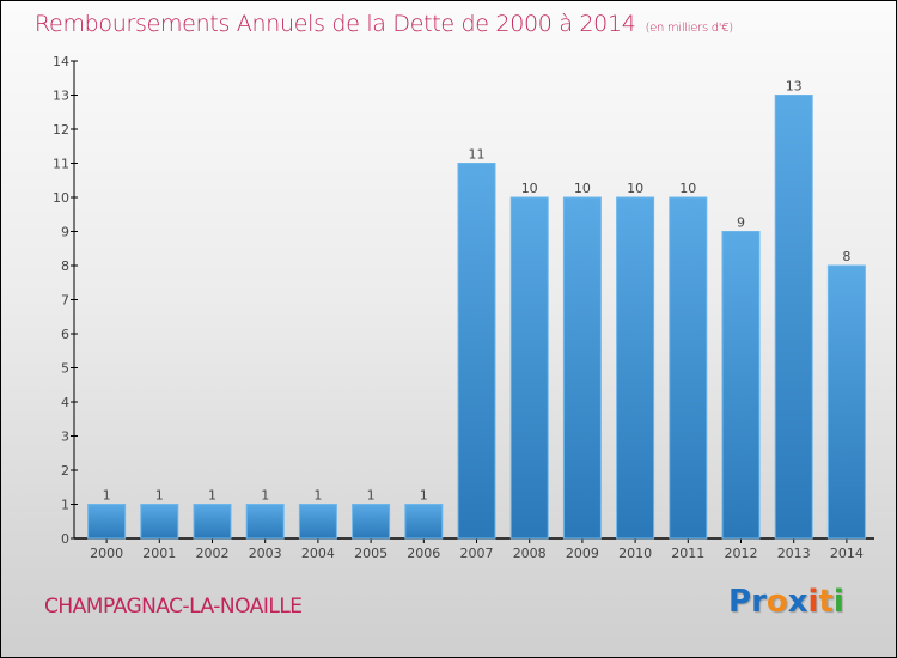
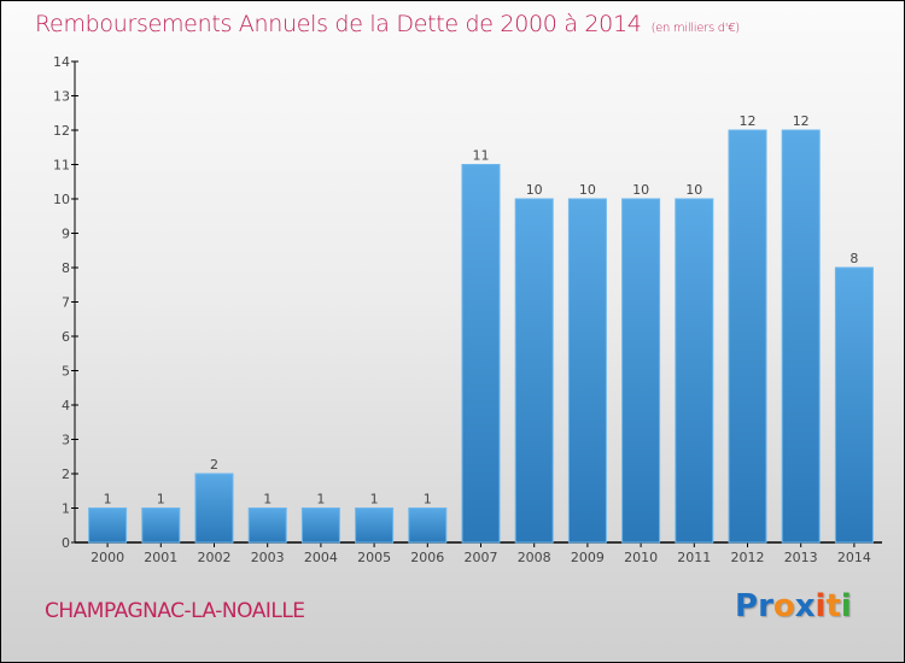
2002: 1 -> 2
2012: 9 -> 12
2013: 13 -> 12
